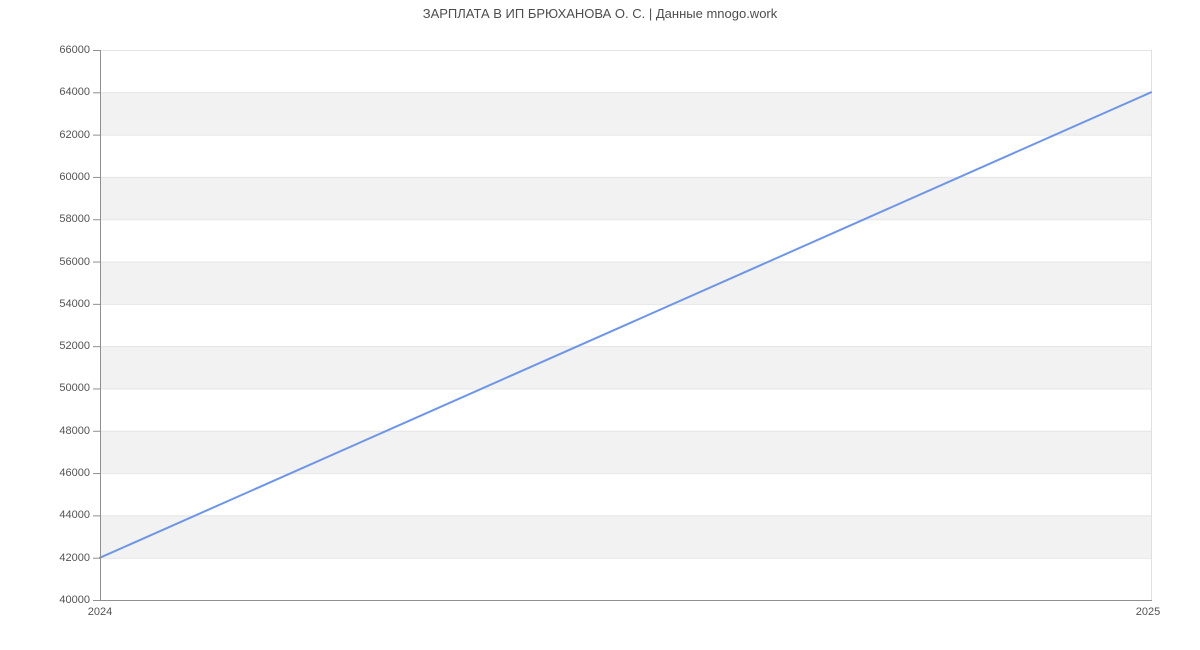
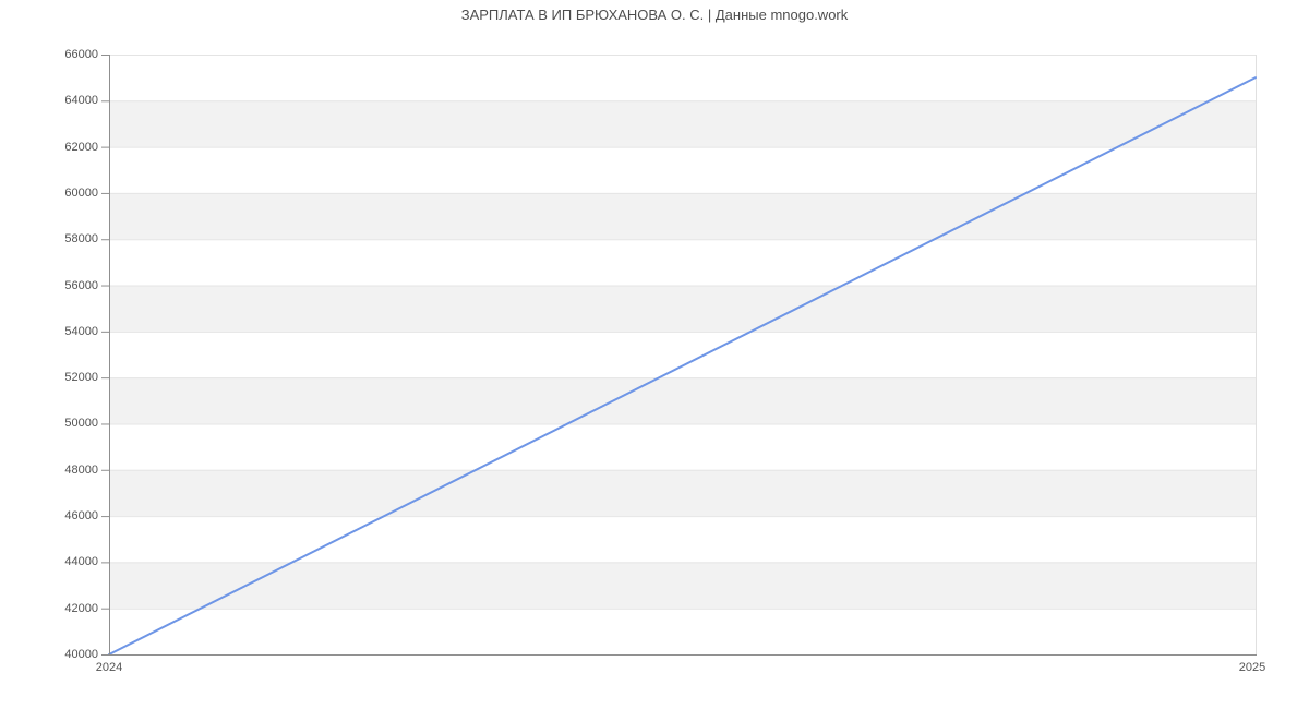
2024: 42000 -> 40000
2025: 64000 -> 65000
